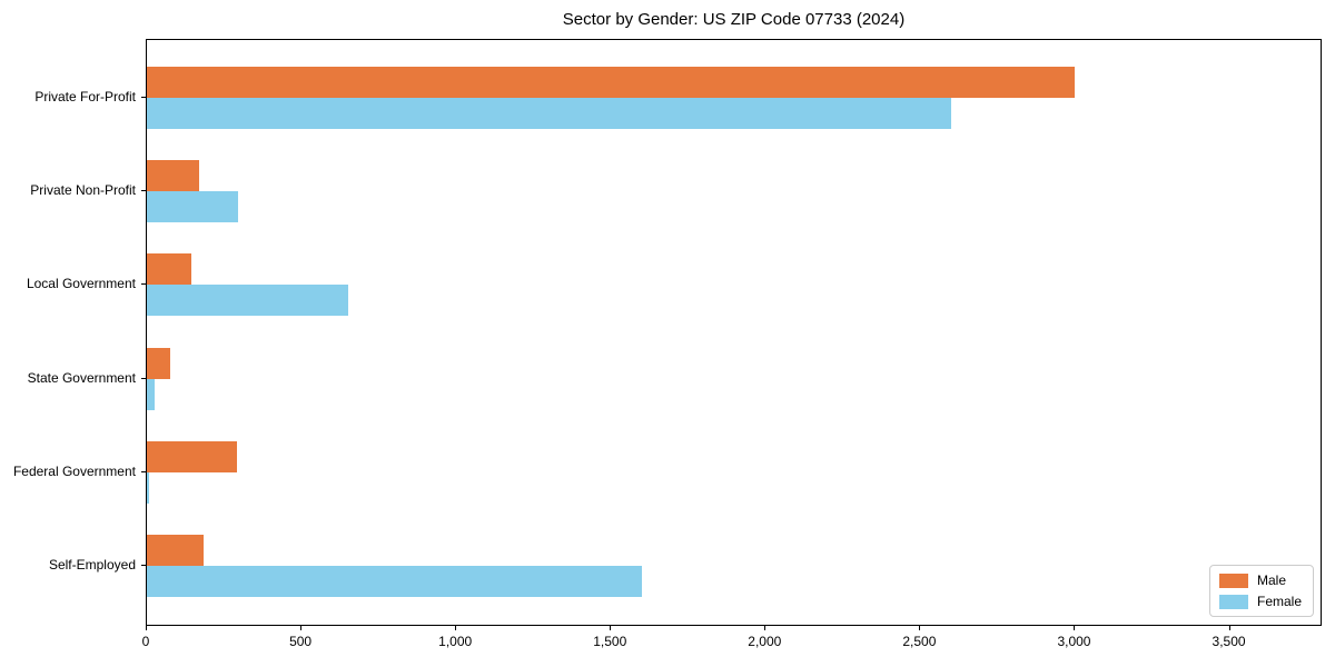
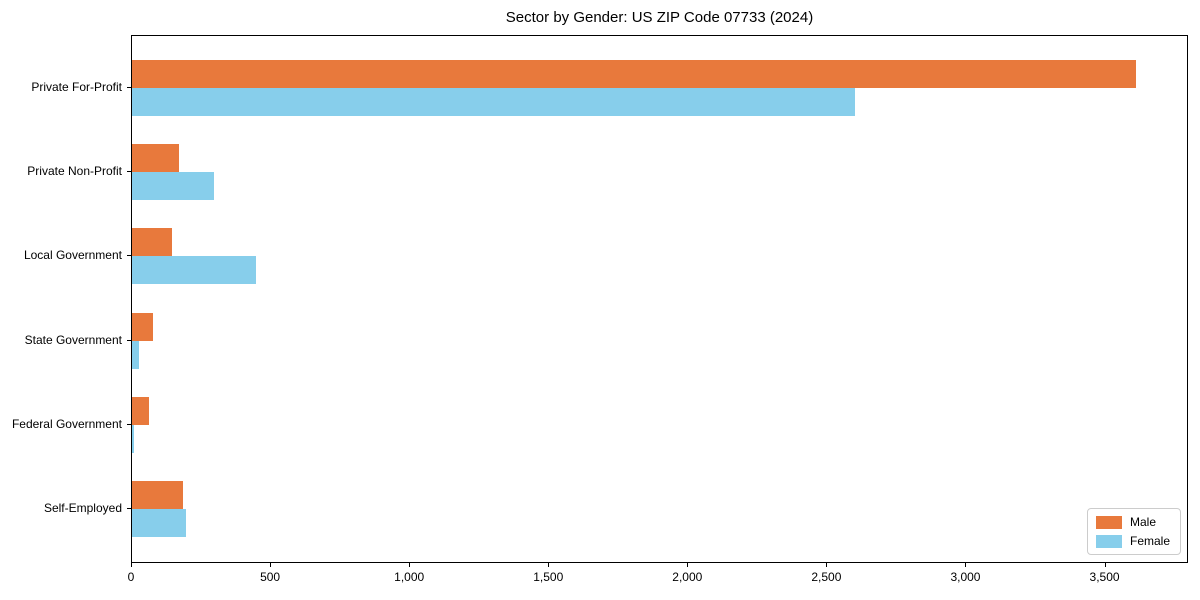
Male/Private For-Profit: 3000 -> 3610
Female/Local Government: 650 -> 440
Male/Federal Government: 290 -> 60
Female/Self-Employed: 1600 -> 200
